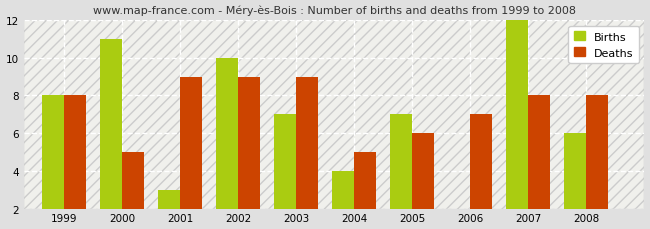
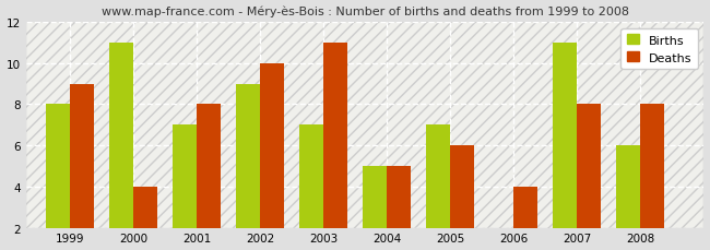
Deaths/1999: 8 -> 9
Deaths/2000: 5 -> 4
Births/2001: 3 -> 7
Deaths/2001: 9 -> 8
Births/2002: 10 -> 9
Deaths/2002: 9 -> 10
Deaths/2003: 9 -> 11
Births/2004: 4 -> 5
Deaths/2006: 7 -> 4
Births/2007: 12 -> 11
